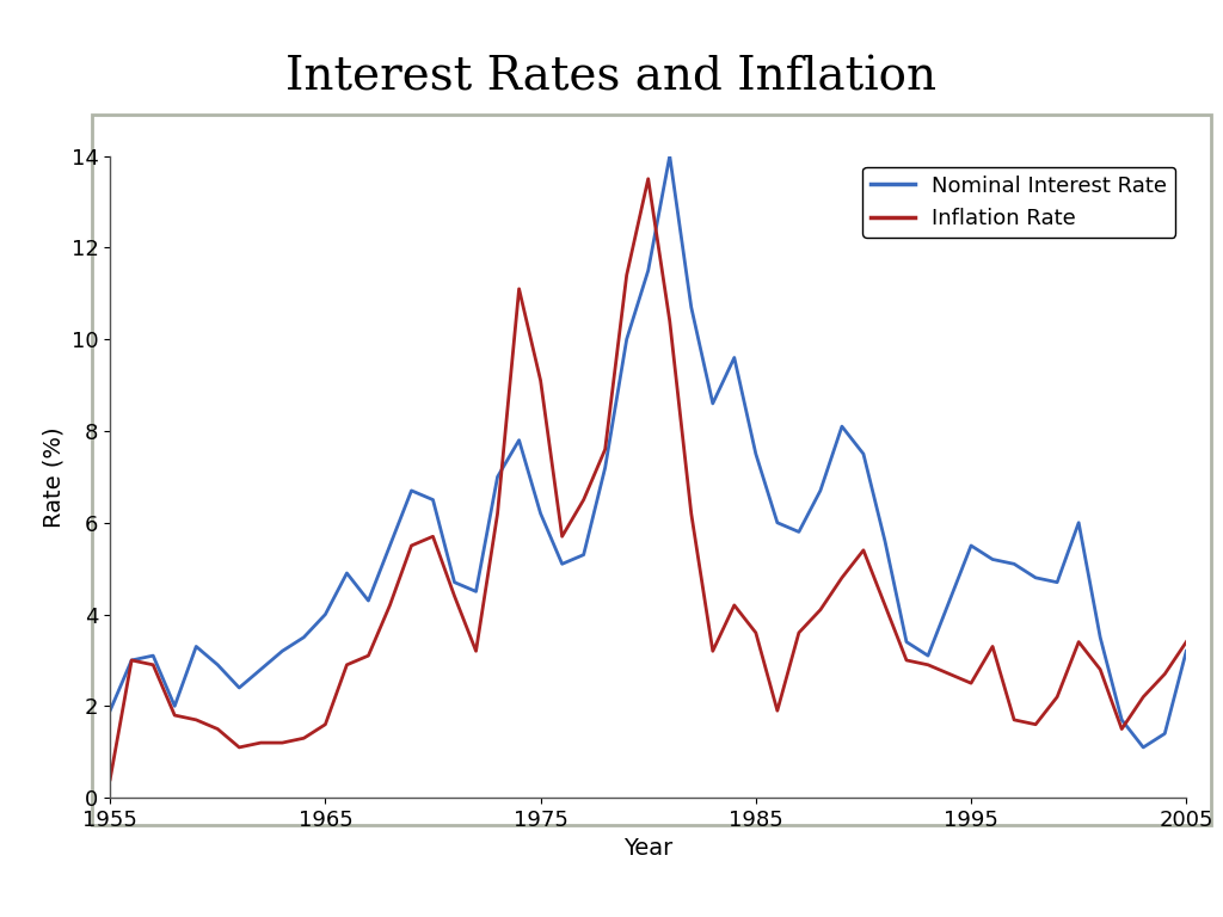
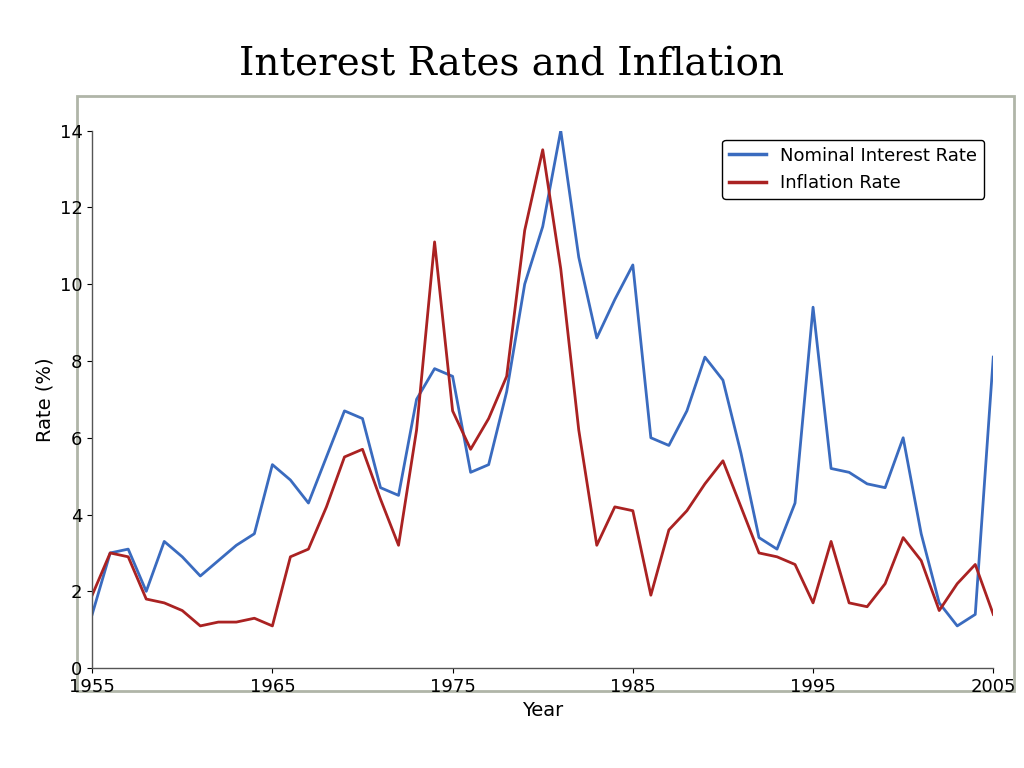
Nominal Interest Rate/1955: 1.9 -> 1.4
Inflation Rate/1955: 0.4 -> 1.9
Nominal Interest Rate/1965: 4.0 -> 5.3
Inflation Rate/1965: 1.6 -> 1.1
Nominal Interest Rate/1975: 6.2 -> 7.6
Inflation Rate/1975: 9.1 -> 6.7
Nominal Interest Rate/1985: 7.5 -> 10.5
Inflation Rate/1985: 3.6 -> 4.1
Nominal Interest Rate/1995: 5.5 -> 9.4
Inflation Rate/1995: 2.5 -> 1.7
Nominal Interest Rate/2005: 3.2 -> 8.1
Inflation Rate/2005: 3.4 -> 1.4
